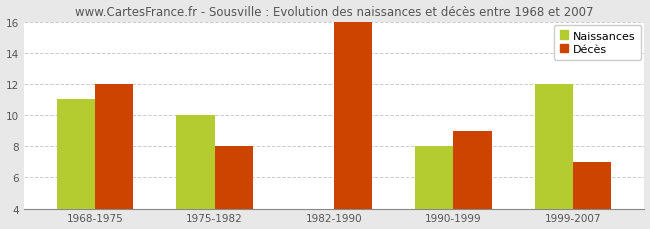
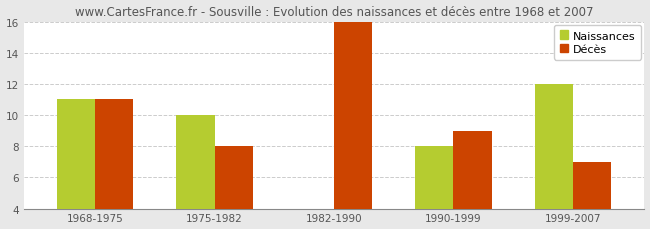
Décès/1968-1975: 12 -> 11
